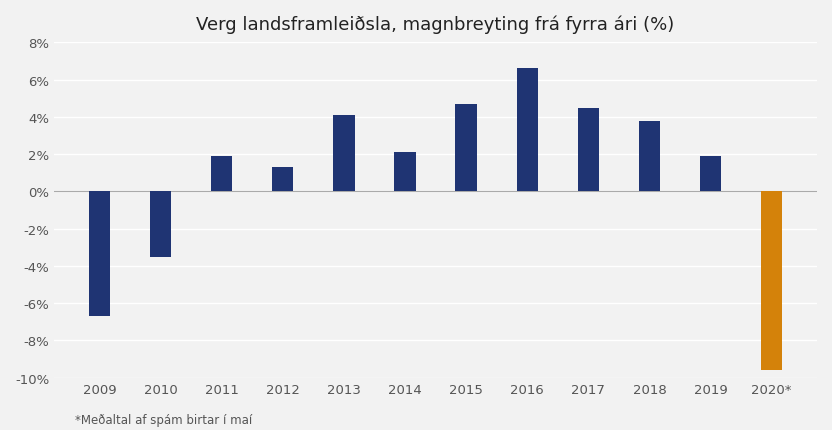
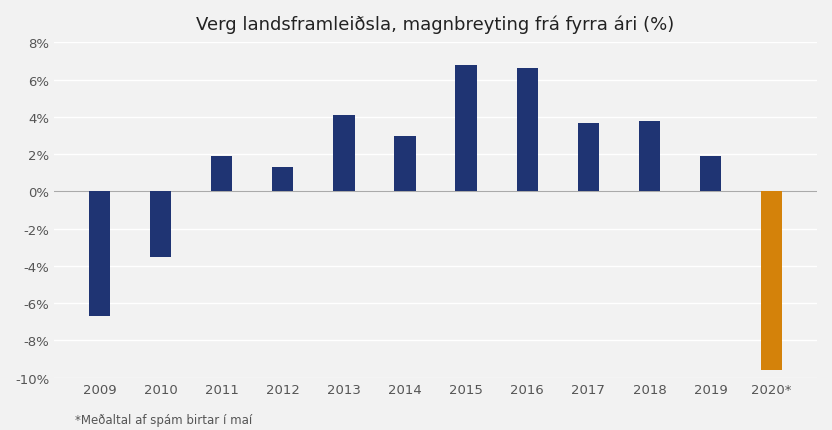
2014: 2.1% -> 3.0%
2015: 4.7% -> 6.8%
2017: 4.5% -> 3.7%
